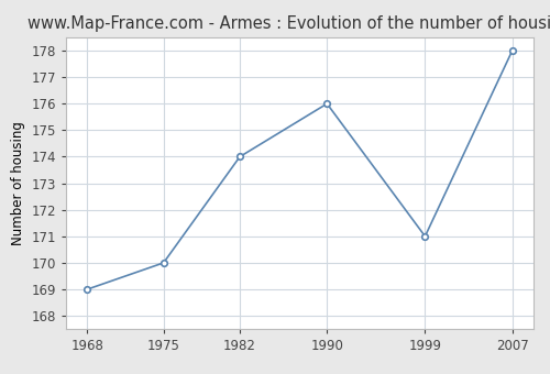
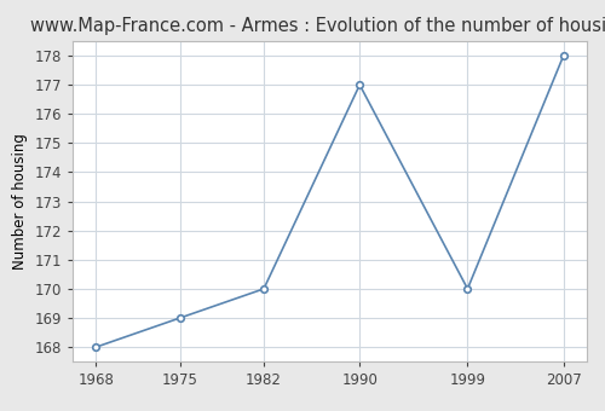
1968: 169 -> 168
1975: 170 -> 169
1982: 174 -> 170
1990: 176 -> 177
1999: 171 -> 170
